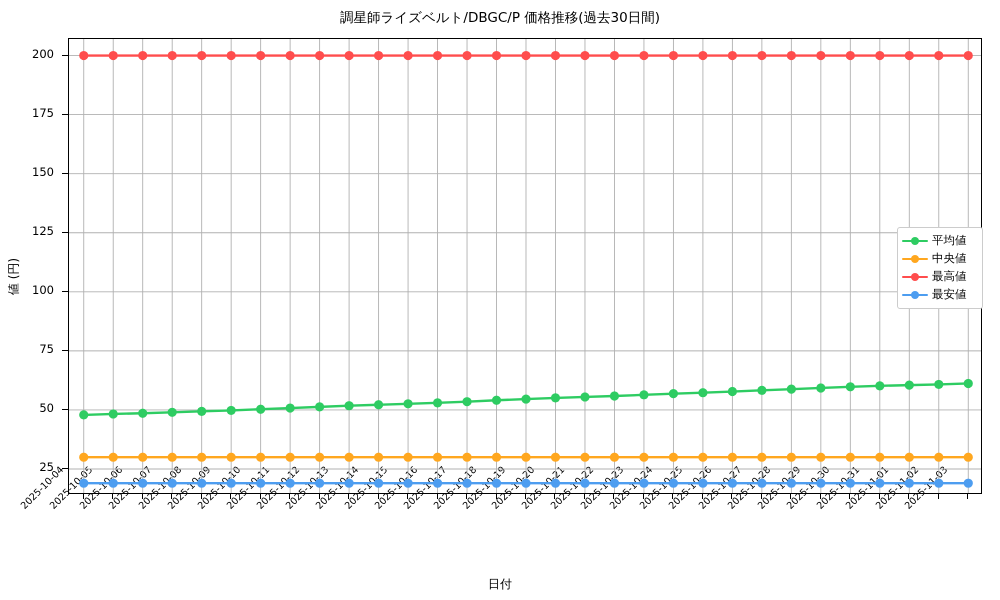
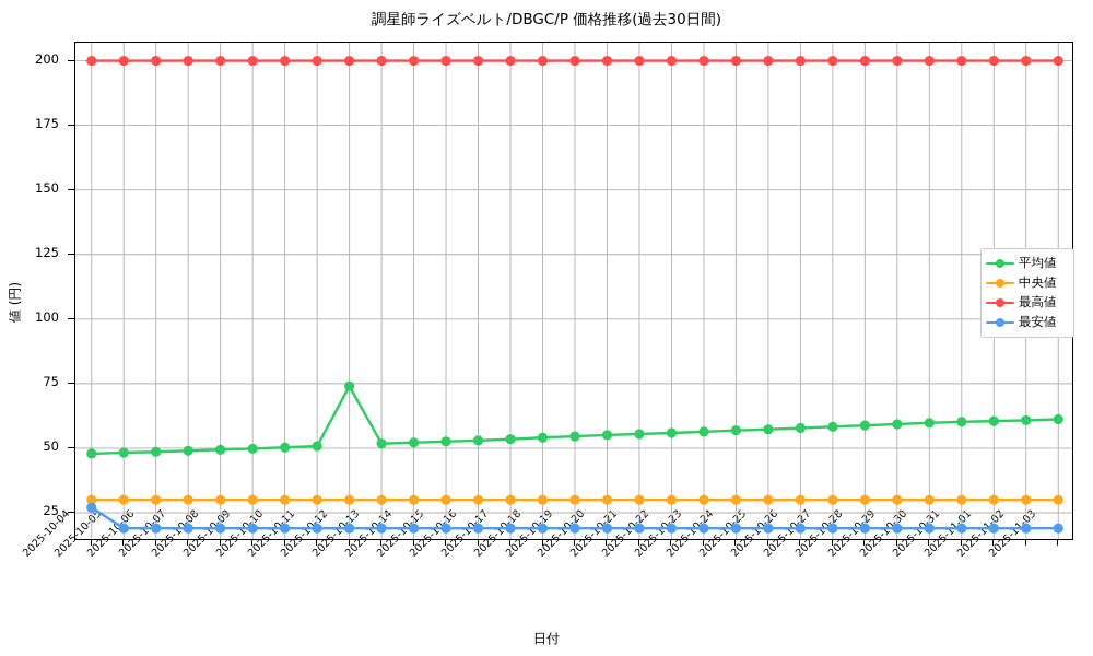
最安値/2025-10-04: 19 -> 27
平均値/2025-10-12: 51 -> 74
